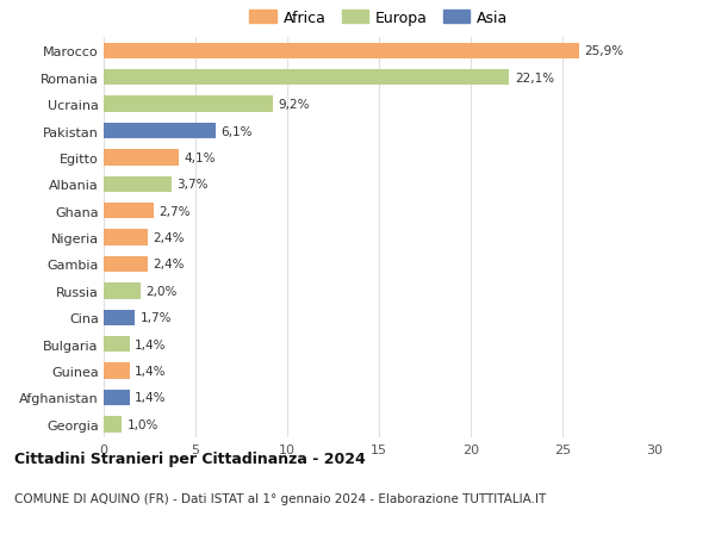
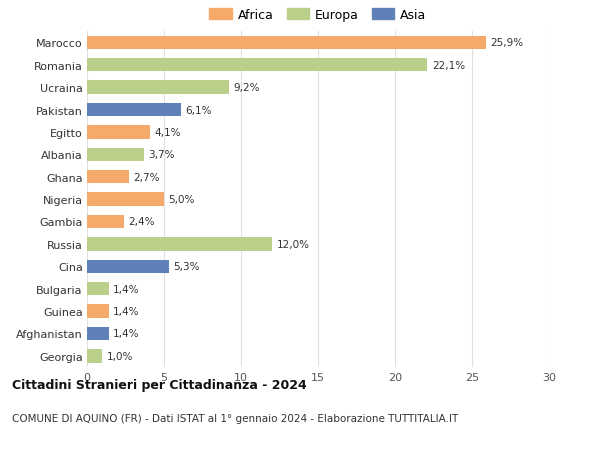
Nigeria: 2,4% -> 5,0%
Russia: 2,0% -> 12,0%
Cina: 1,7% -> 5,3%
